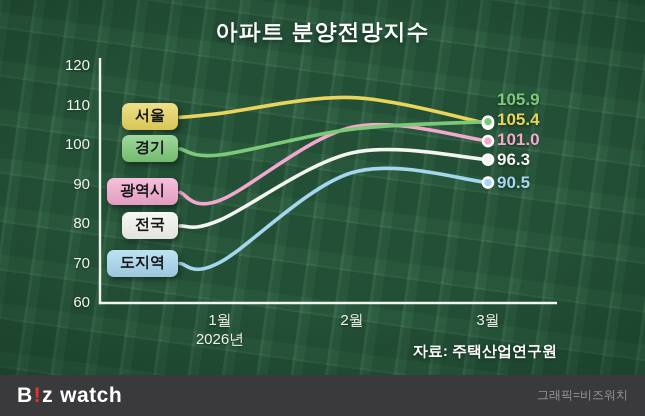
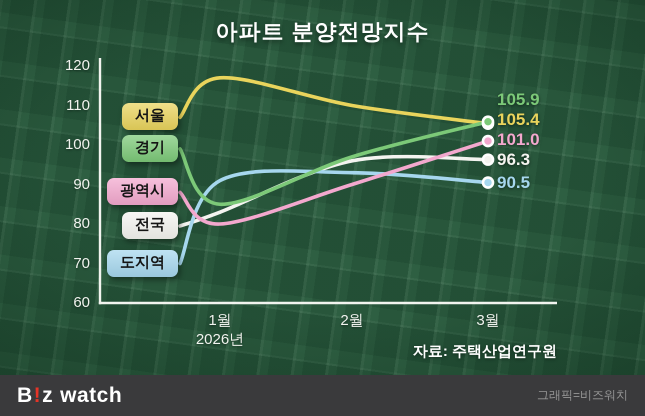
서울/1월: 108 -> 117
경기/1월: 98 -> 85
광역시/1월: 86 -> 80
전국/1월: 81 -> 83
도지역/1월: 70 -> 91
서울/2월: 112 -> 110
경기/2월: 104 -> 97
광역시/2월: 104 -> 90
전국/2월: 98 -> 96
